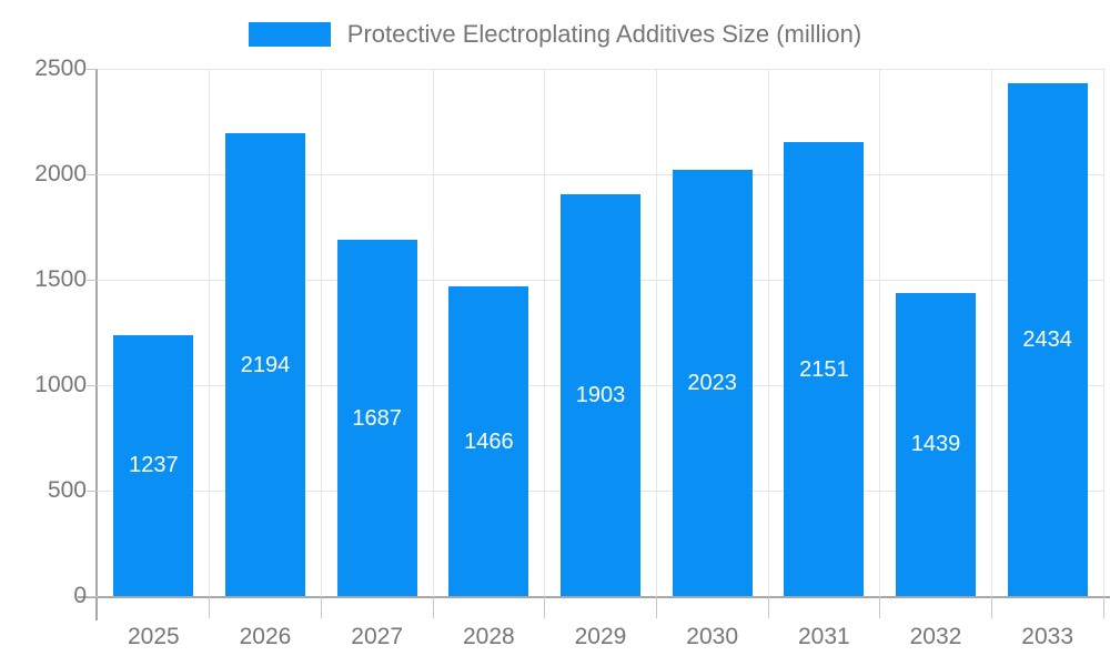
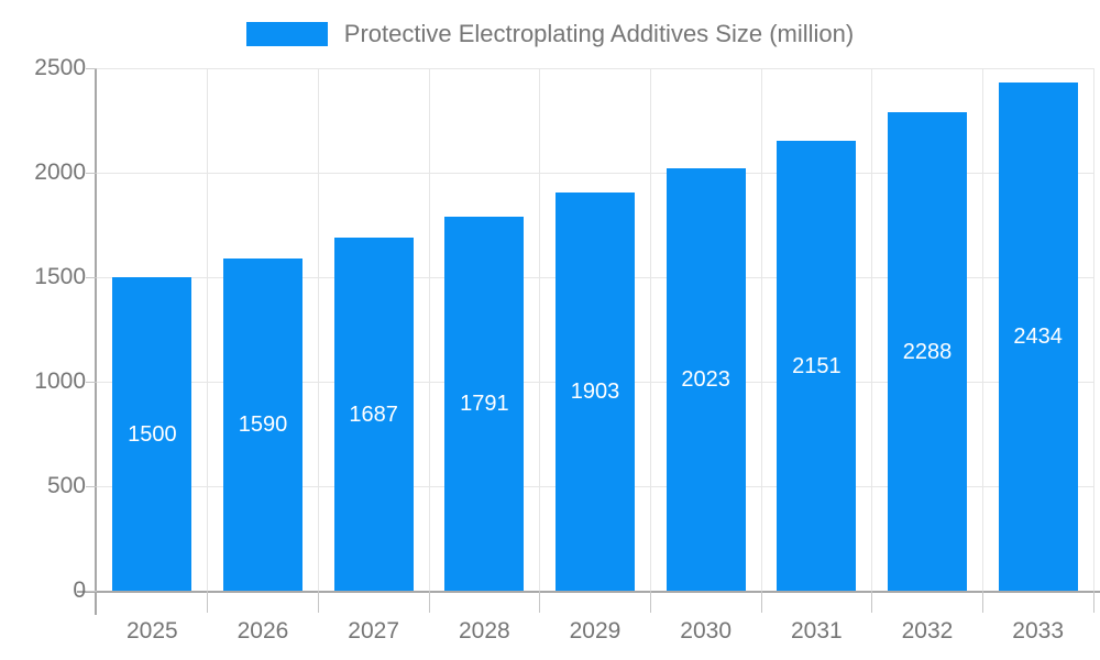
2025: 1237 -> 1500
2026: 2194 -> 1590
2028: 1466 -> 1791
2032: 1439 -> 2288
